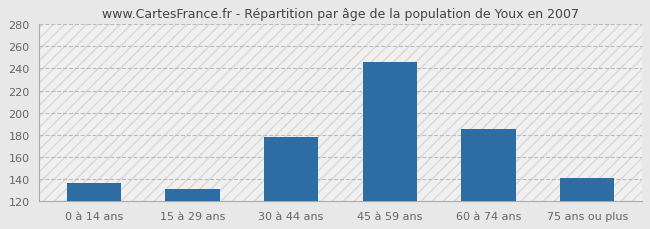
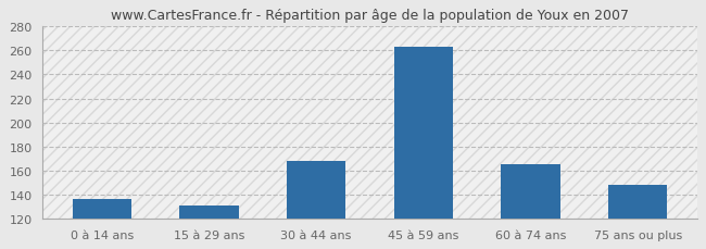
30 à 44 ans: 178 -> 168
45 à 59 ans: 246 -> 263
60 à 74 ans: 185 -> 165
75 ans ou plus: 141 -> 148
